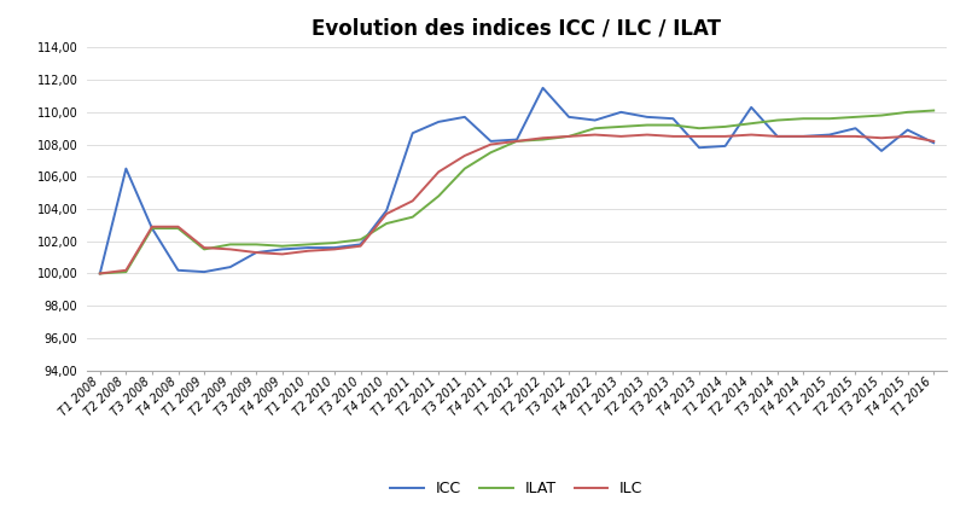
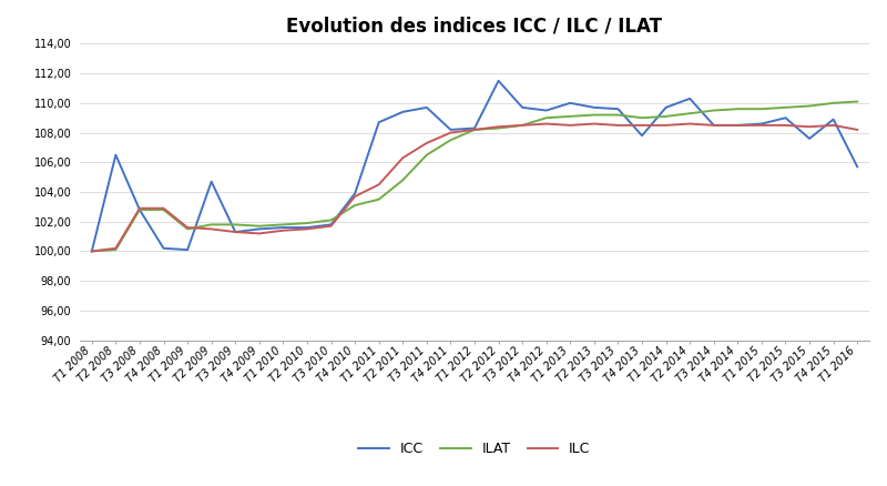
ICC/T2 2009: 100,4 -> 104,7
ICC/T1 2014: 107,9 -> 109,7
ICC/T1 2016: 108,1 -> 105,7
